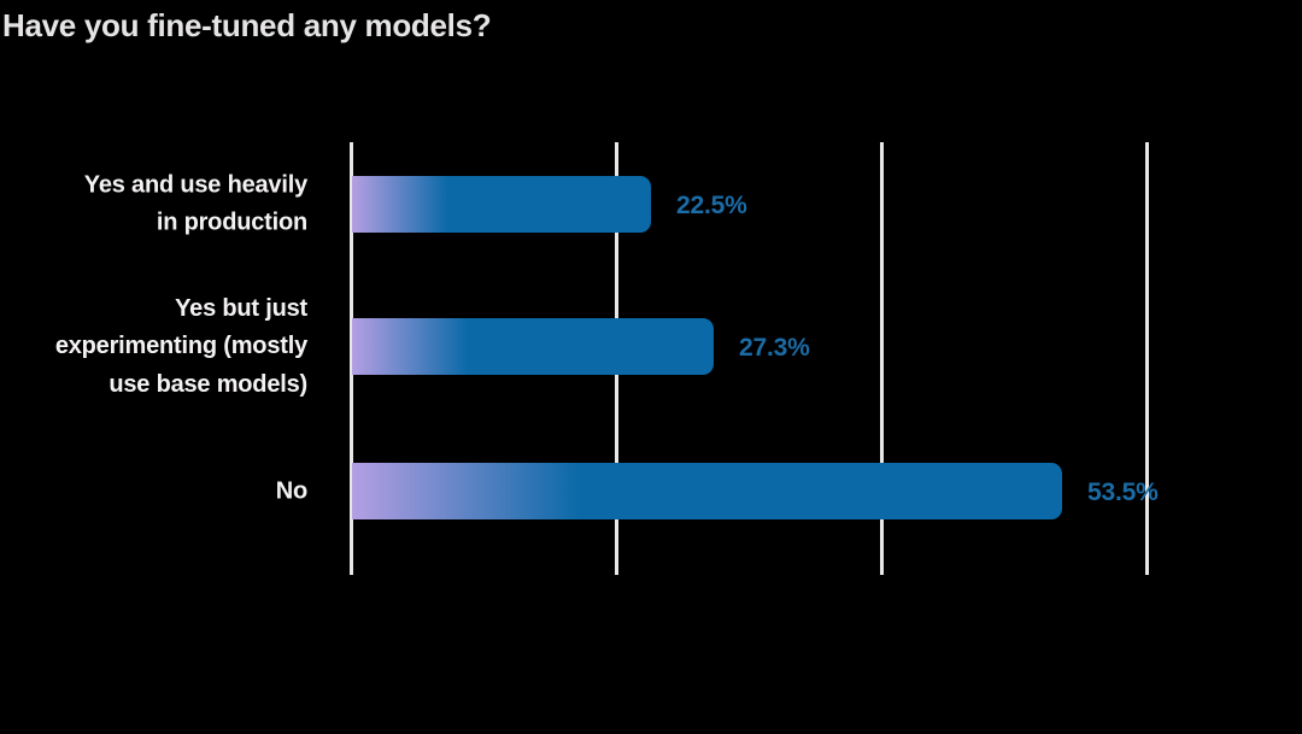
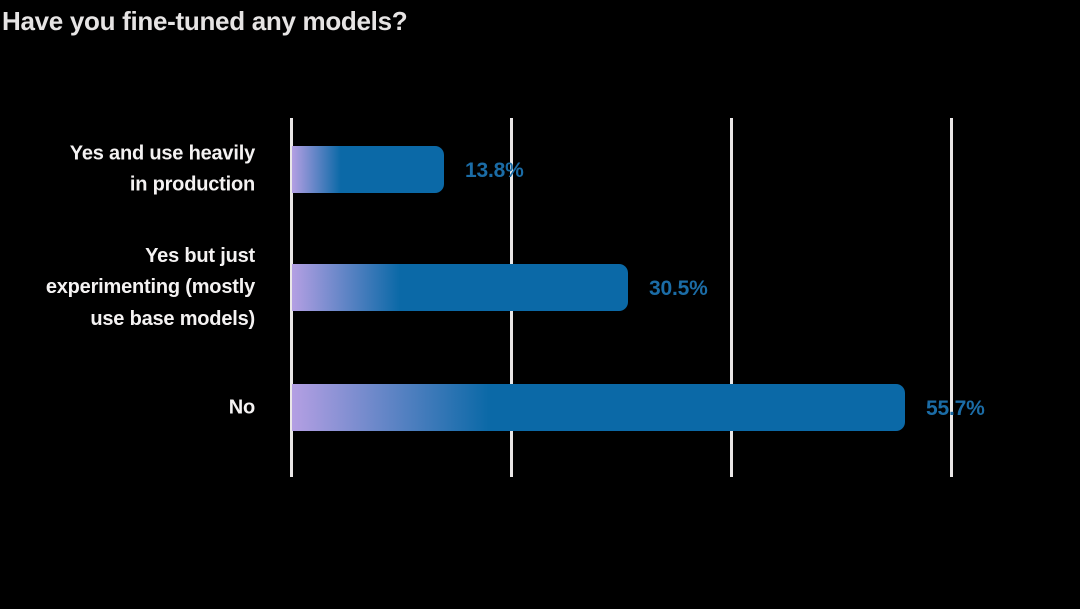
Yes and use heavily in production: 22.5% -> 13.8%
Yes but just experimenting (mostly use base models): 27.3% -> 30.5%
No: 53.5% -> 55.7%
